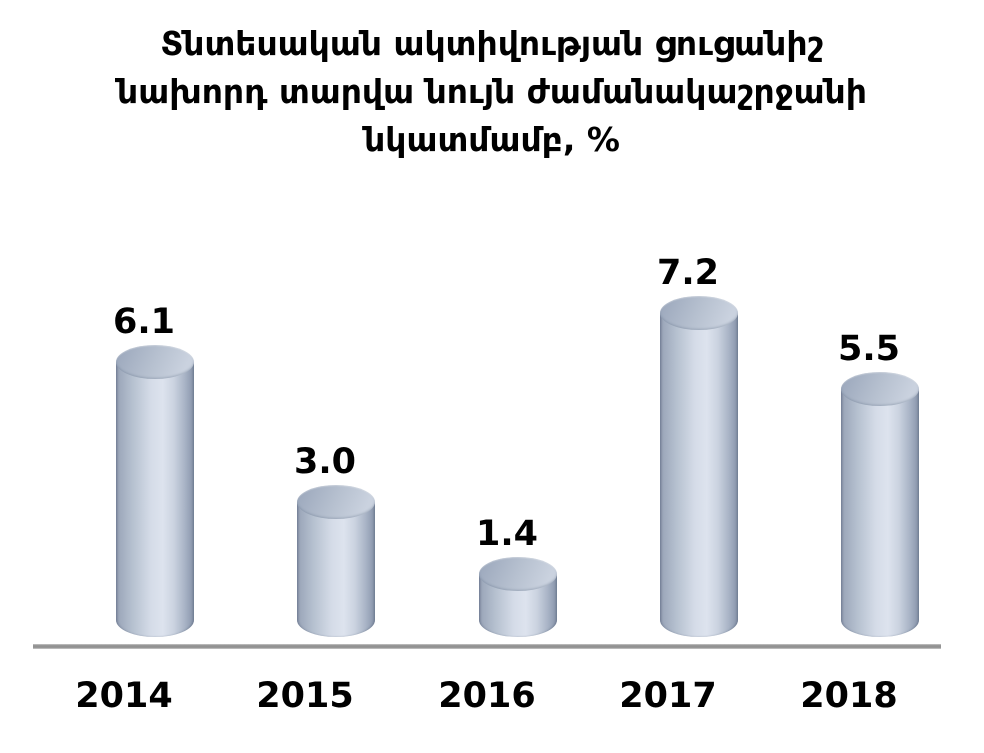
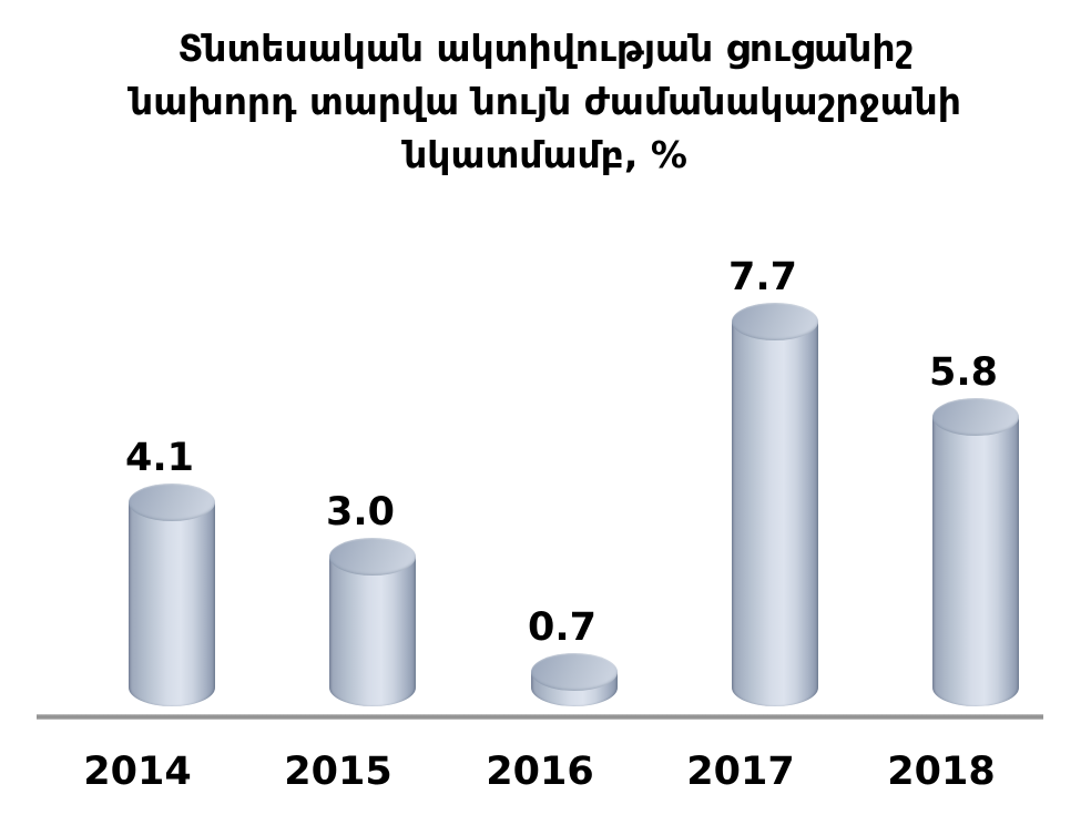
2014: 6.1 -> 4.1
2016: 1.4 -> 0.7
2017: 7.2 -> 7.7
2018: 5.5 -> 5.8
